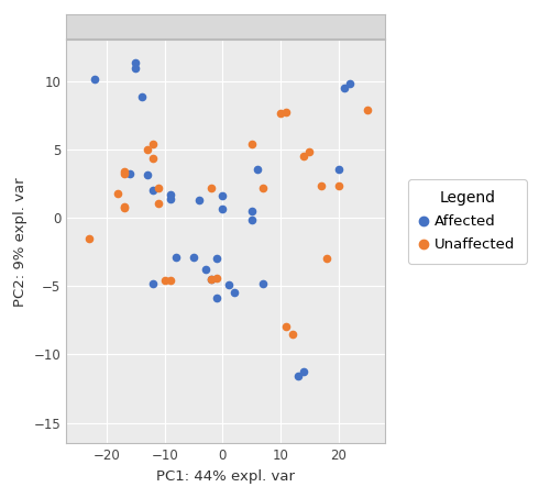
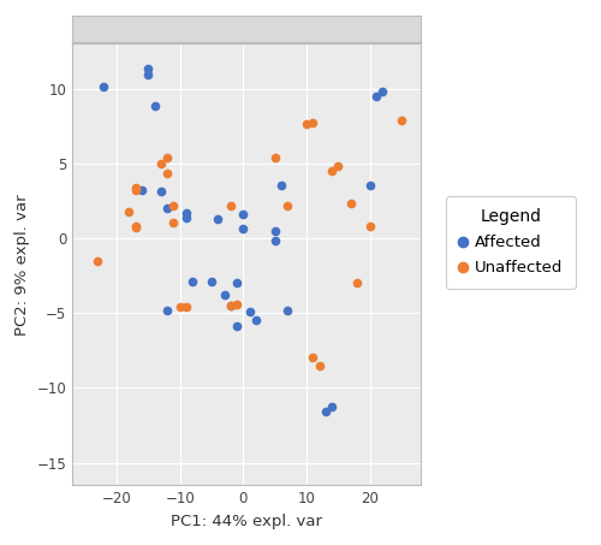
Unaffected/20: 2.3 -> 0.8
